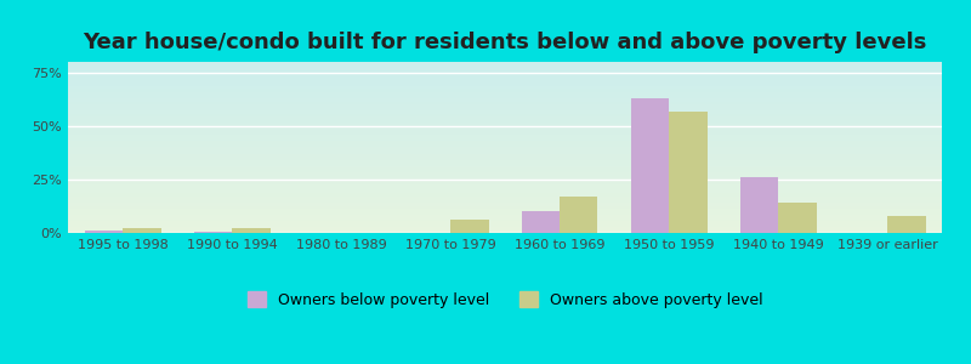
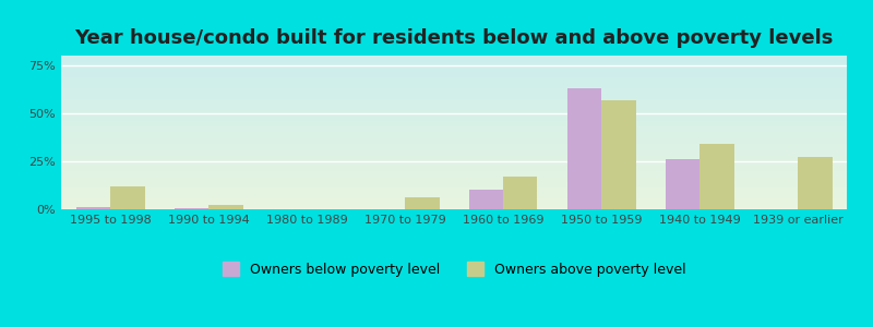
Owners above poverty level/1995 to 1998: 2% -> 12%
Owners above poverty level/1940 to 1949: 14% -> 34%
Owners above poverty level/1939 or earlier: 8% -> 27%
